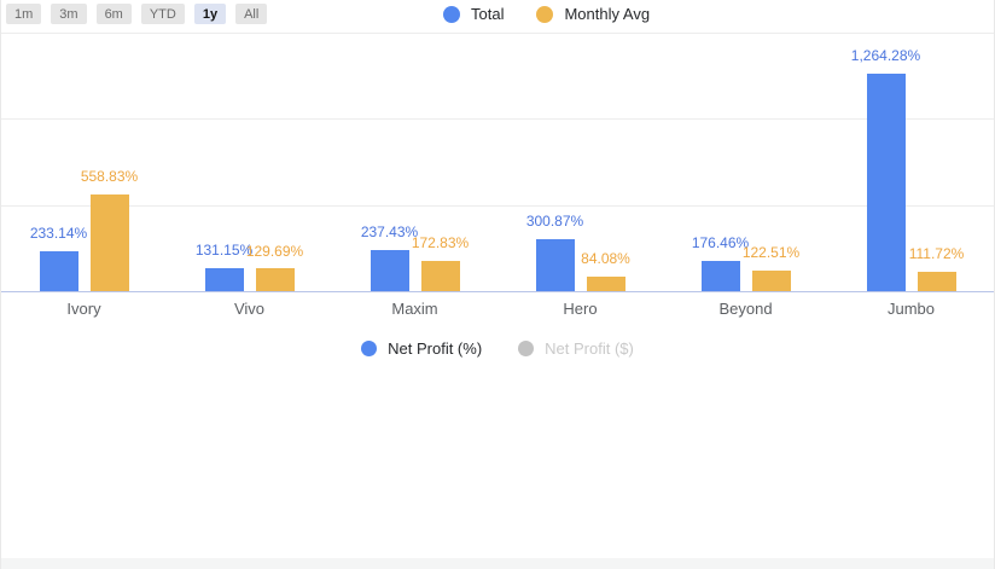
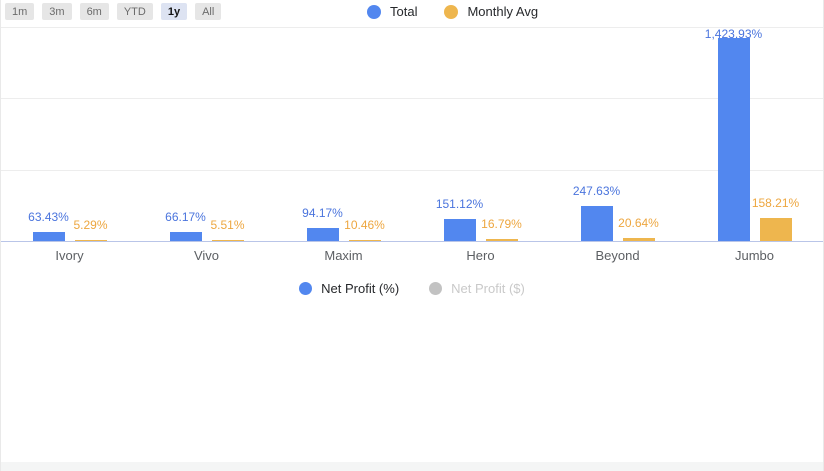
Total/Ivory: 233.14% -> 63.43%
Monthly Avg/Ivory: 558.83% -> 5.29%
Total/Vivo: 131.15% -> 66.17%
Monthly Avg/Vivo: 129.69% -> 5.51%
Total/Maxim: 237.43% -> 94.17%
Monthly Avg/Maxim: 172.83% -> 10.46%
Total/Hero: 300.87% -> 151.12%
Monthly Avg/Hero: 84.08% -> 16.79%
Total/Beyond: 176.46% -> 247.63%
Monthly Avg/Beyond: 122.51% -> 20.64%
Total/Jumbo: 1,264.28% -> 1,423.93%
Monthly Avg/Jumbo: 111.72% -> 158.21%
